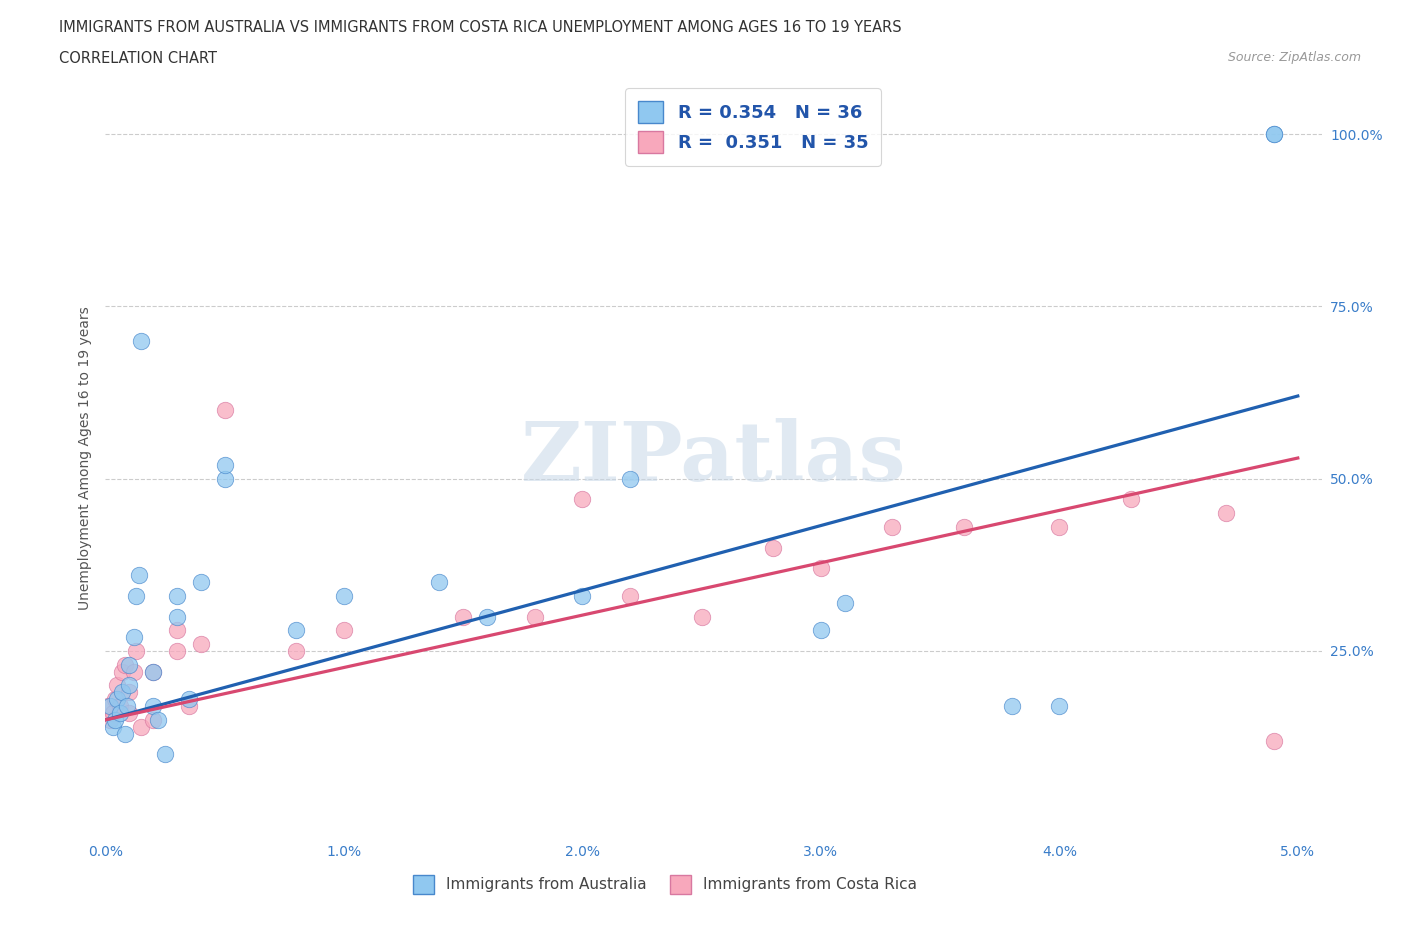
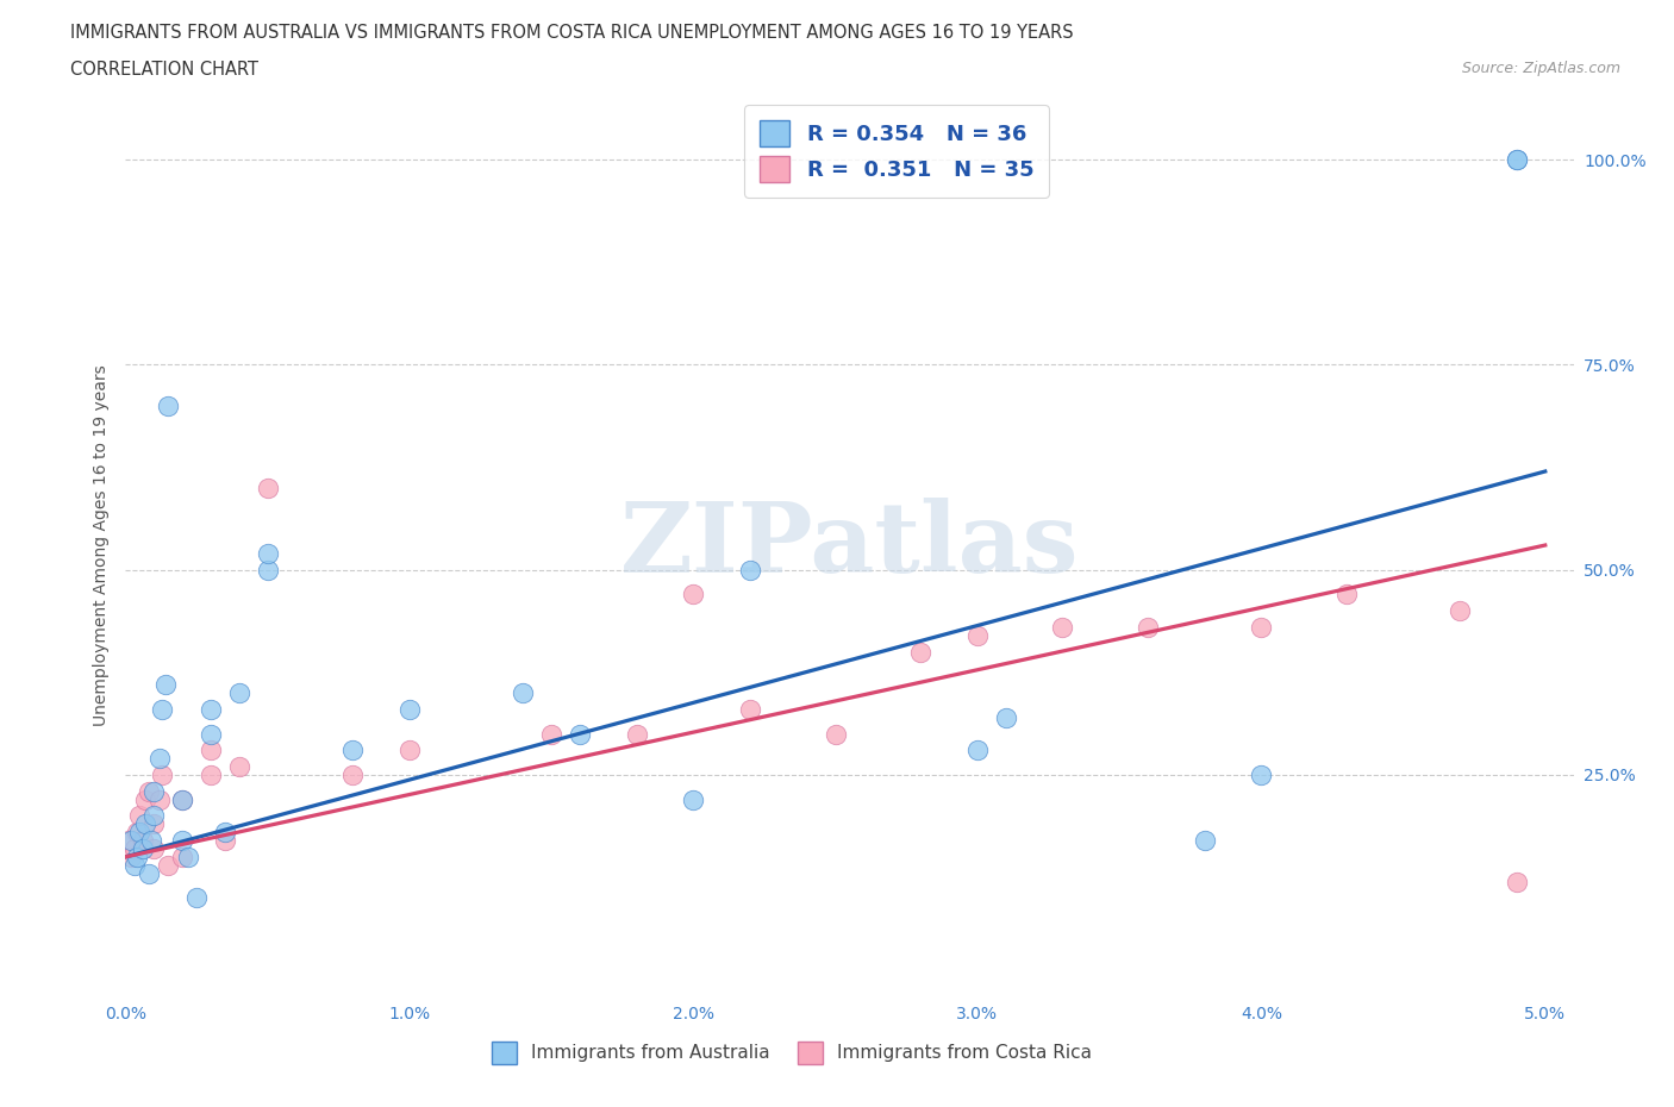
Immigrants from Australia/2.0%: 33% -> 22%
Immigrants from Costa Rica/3.0%: 37% -> 42%
Immigrants from Australia/4.0%: 17% -> 25%
